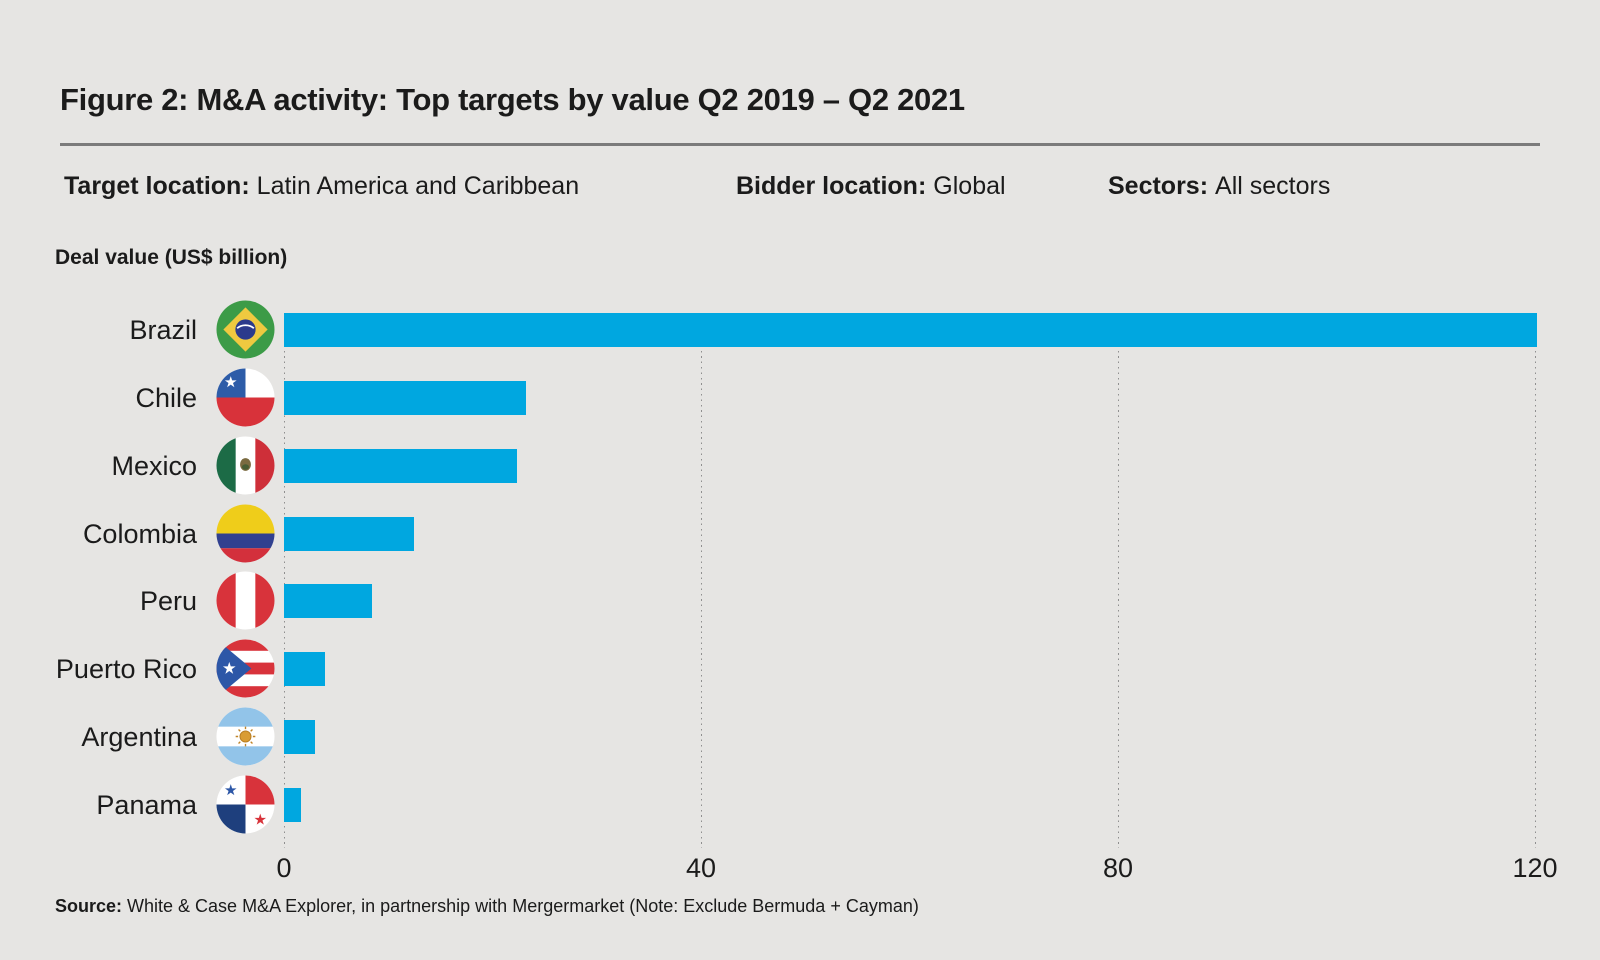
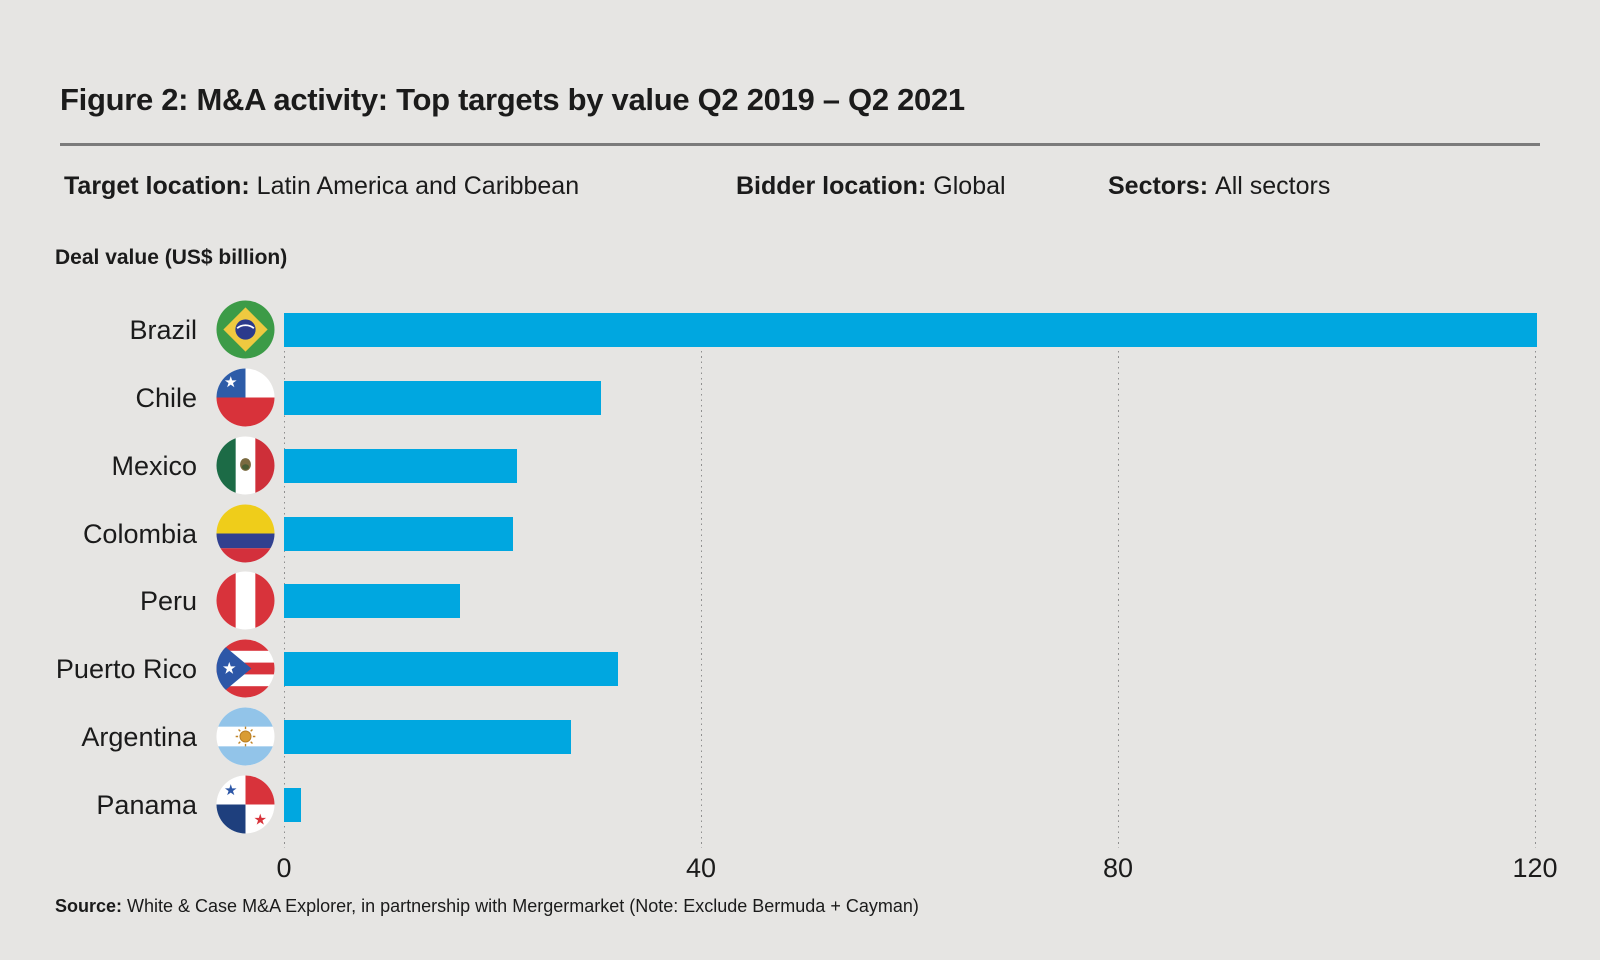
Chile: 23.2 -> 30.4
Colombia: 12.5 -> 22.0
Peru: 8.4 -> 16.9
Puerto Rico: 3.9 -> 32.0
Argentina: 3.0 -> 27.5
